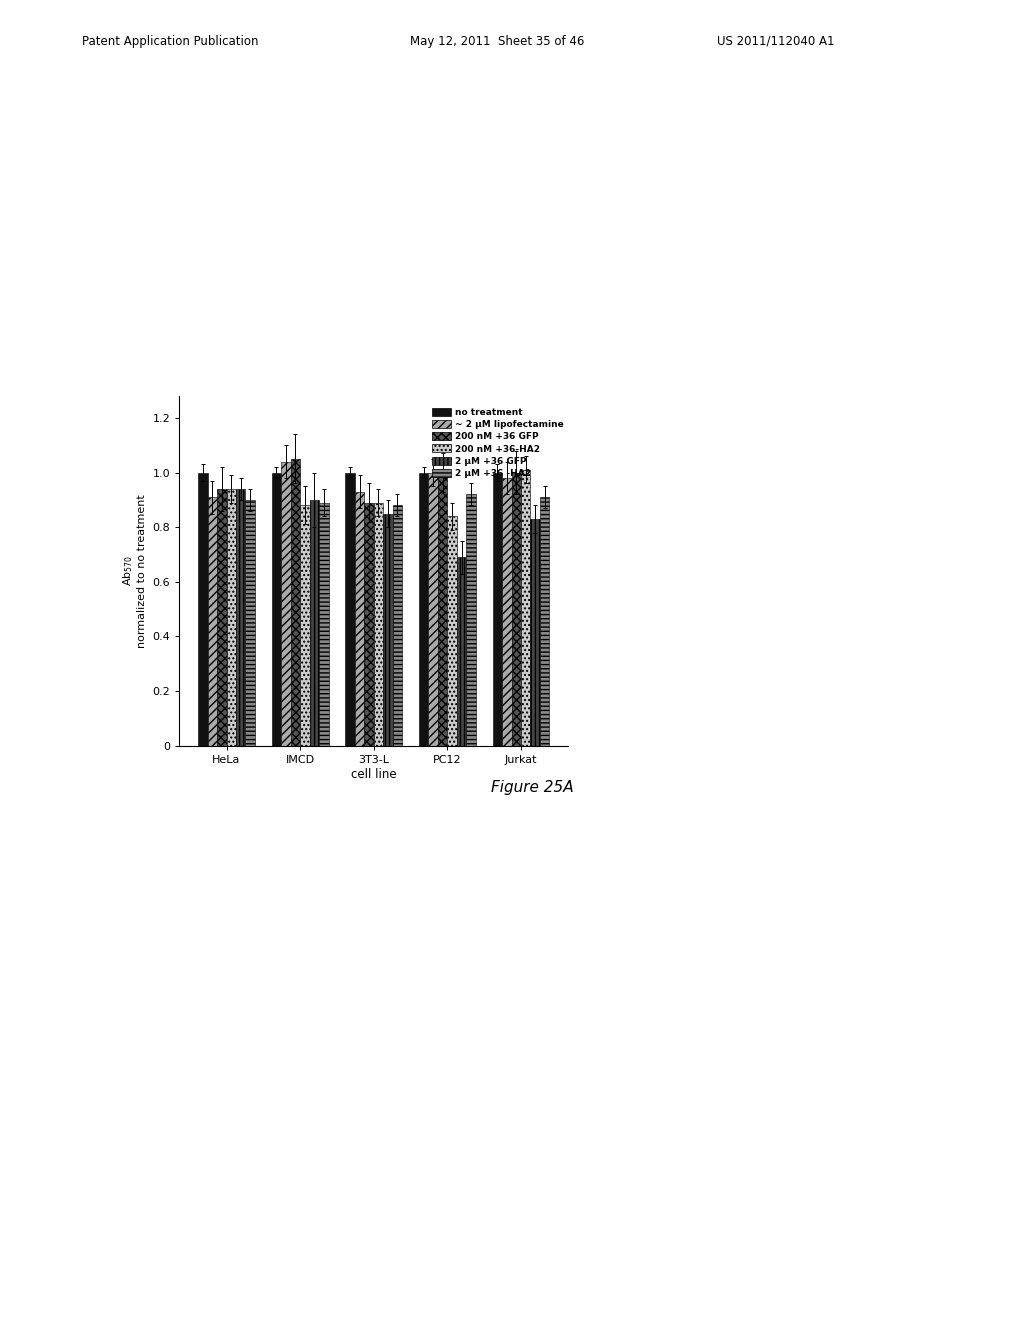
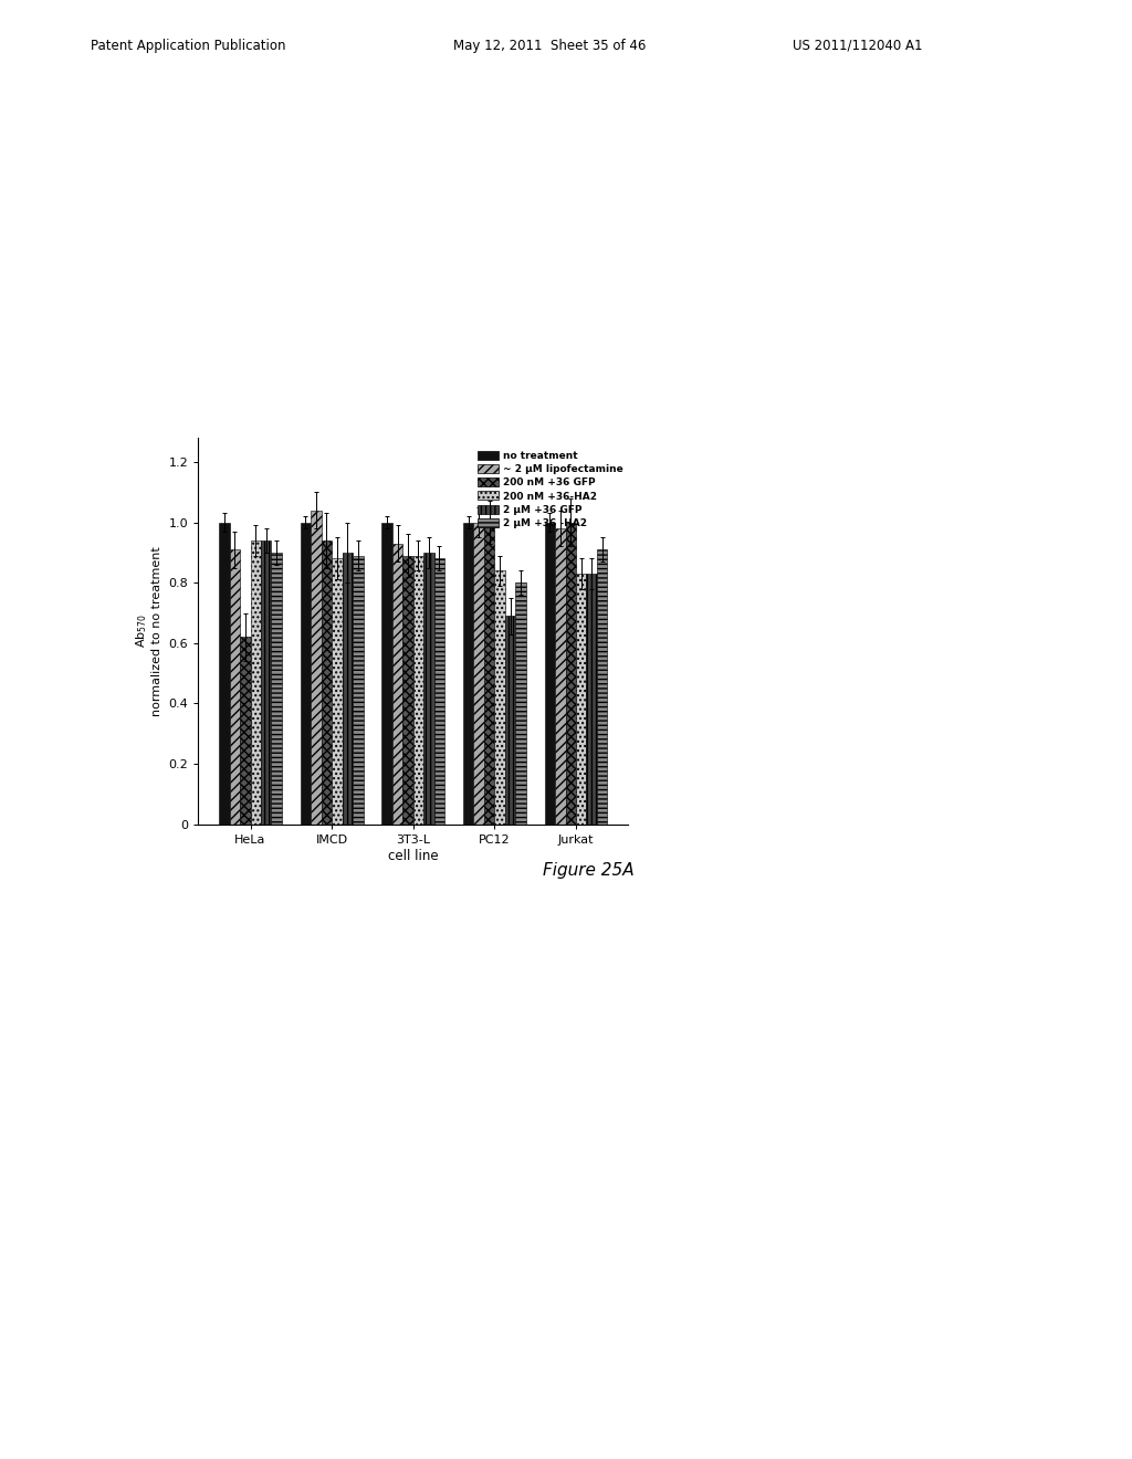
200 nM +36 GFP/HeLa: 0.94 -> 0.62
200 nM +36 GFP/IMCD: 1.05 -> 0.94
2 μM +36 GFP/3T3-L: 0.85 -> 0.90
2 μM +36 -HA2/PC12: 0.92 -> 0.80
200 nM +36-HA2/Jurkat: 1.01 -> 0.83
